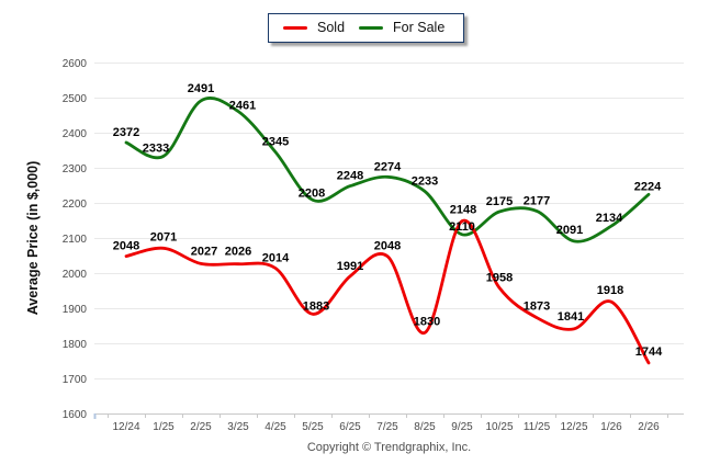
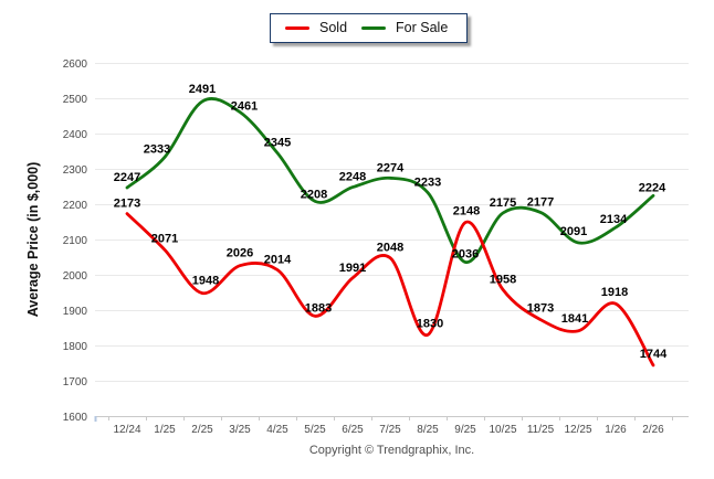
Sold/12/24: 2048 -> 2173
For Sale/12/24: 2372 -> 2247
Sold/2/25: 2027 -> 1948
For Sale/9/25: 2110 -> 2036
